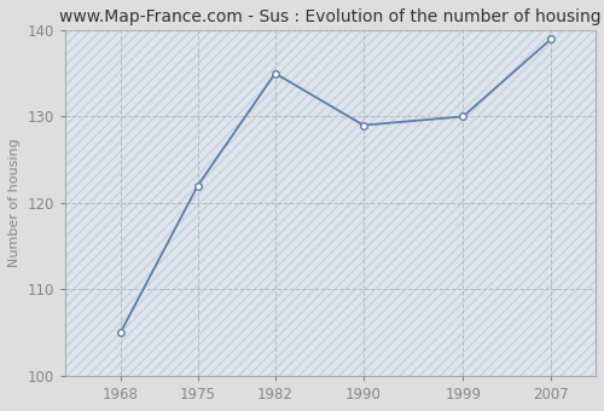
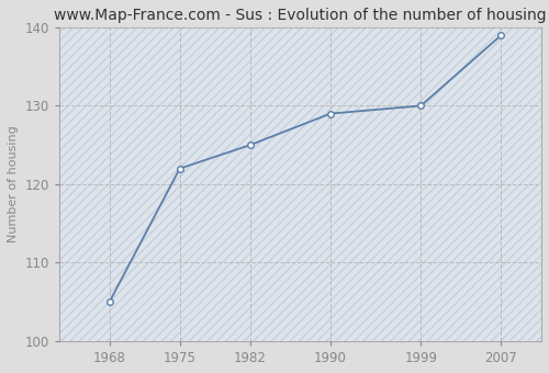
1982: 135 -> 125
